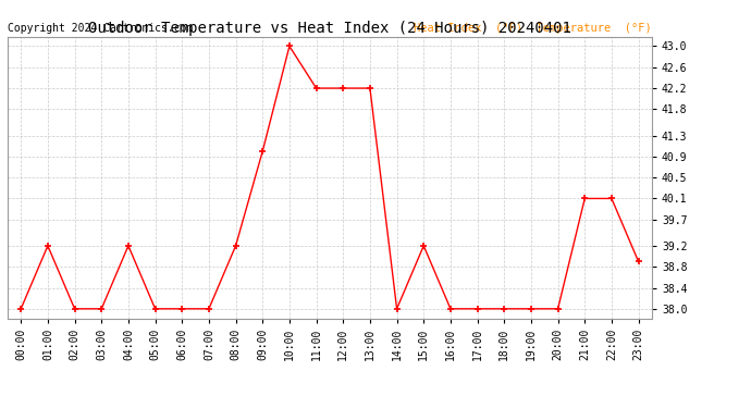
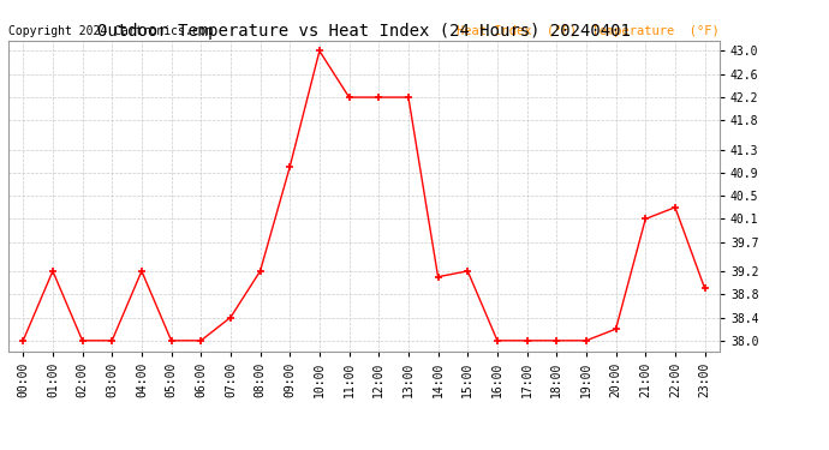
07:00: 38.0 -> 38.4
14:00: 38.0 -> 39.1
20:00: 38.0 -> 38.2
22:00: 40.1 -> 40.3
